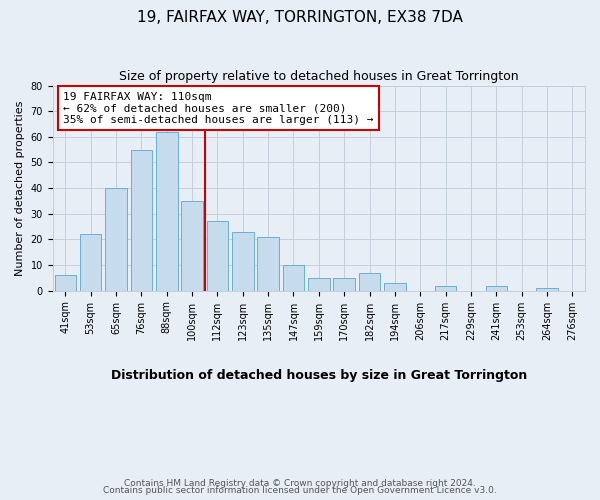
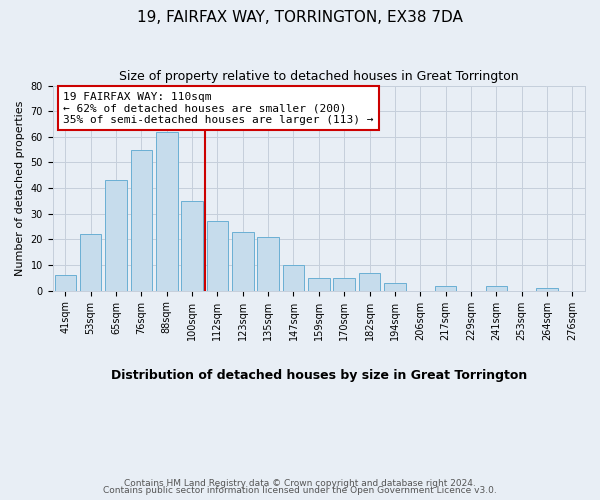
65sqm: 40 -> 43
